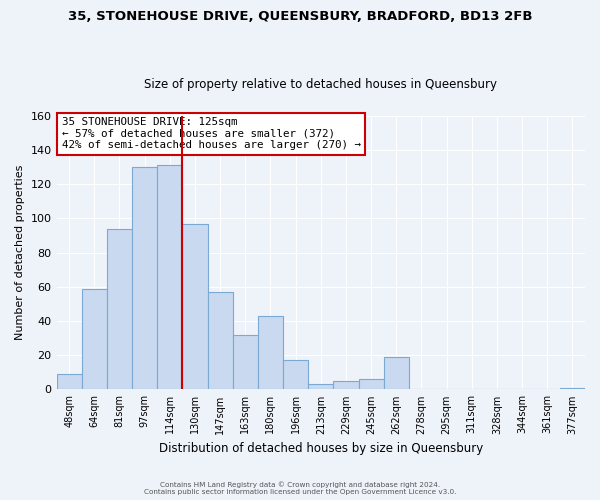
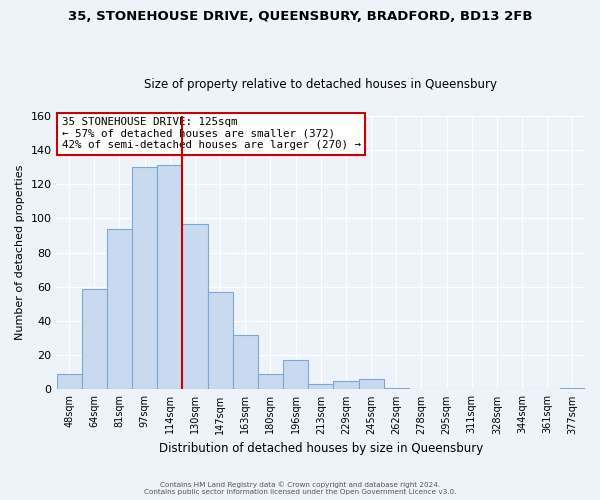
180sqm: 43 -> 9
262sqm: 19 -> 1
